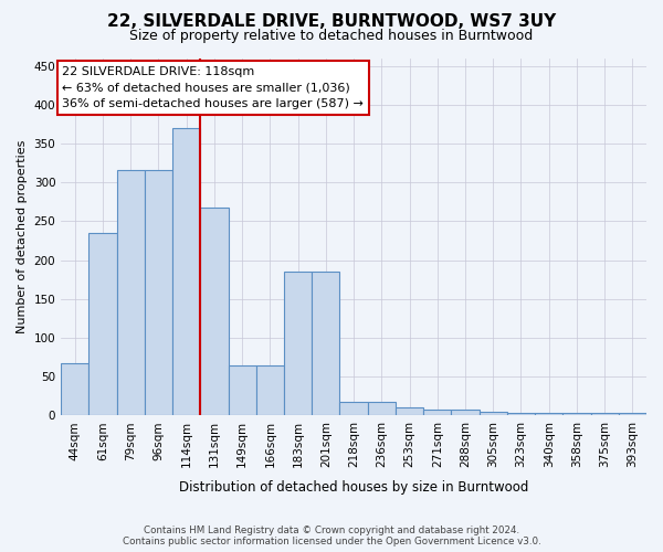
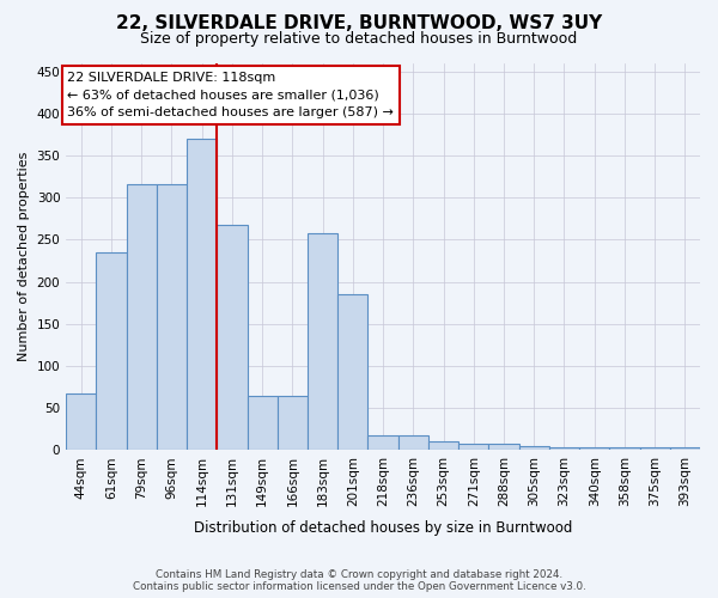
183sqm: 185 -> 258
